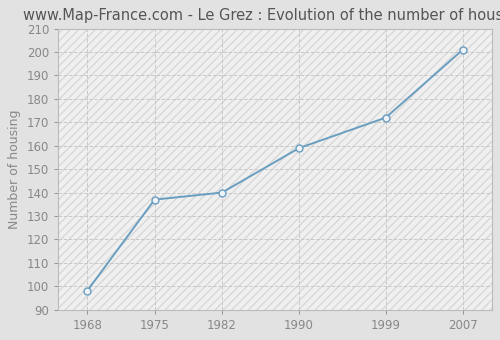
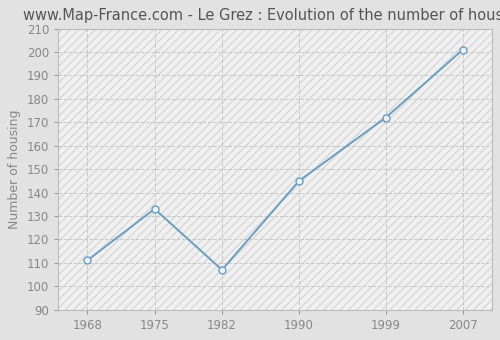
1968: 98 -> 111
1975: 137 -> 133
1982: 140 -> 107
1990: 159 -> 145
